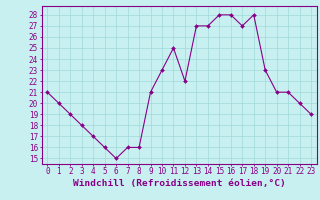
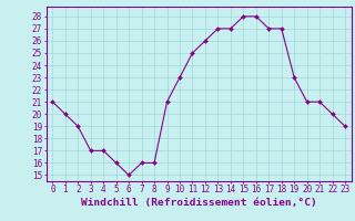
3: 18 -> 17
12: 22 -> 26
18: 28 -> 27
